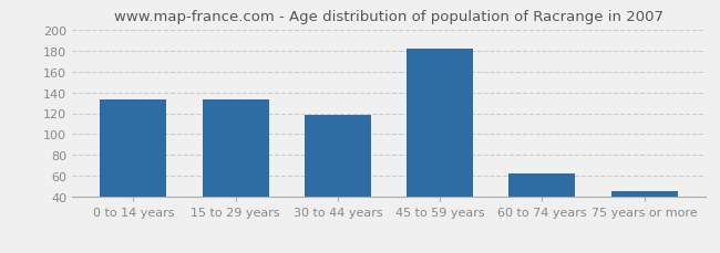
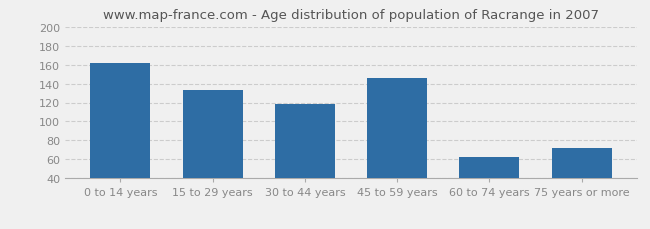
0 to 14 years: 133 -> 162
45 to 59 years: 182 -> 146
75 years or more: 46 -> 72
